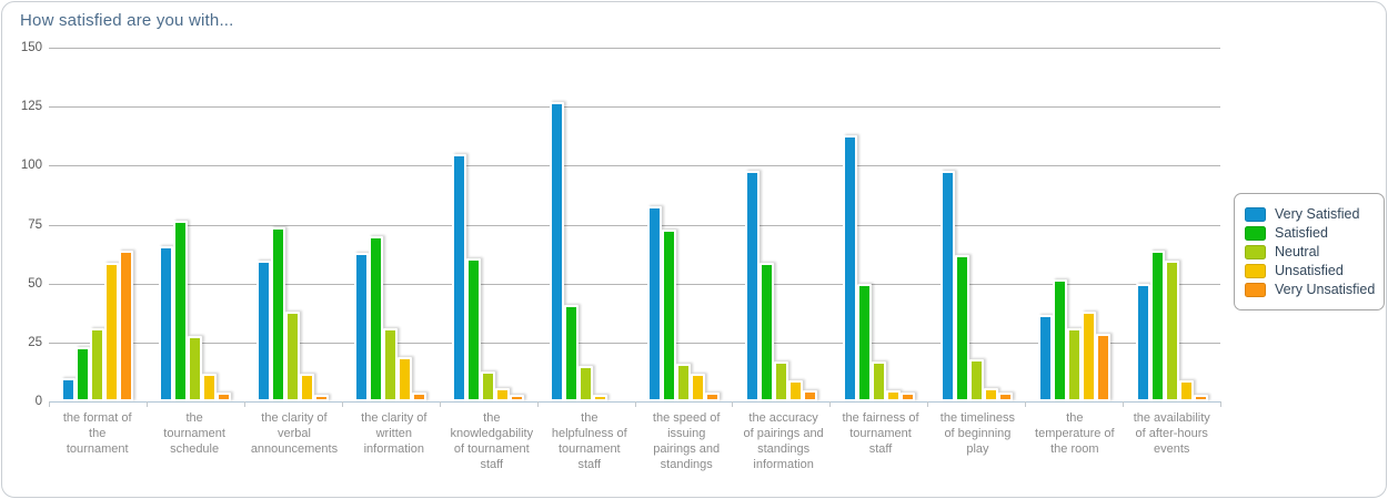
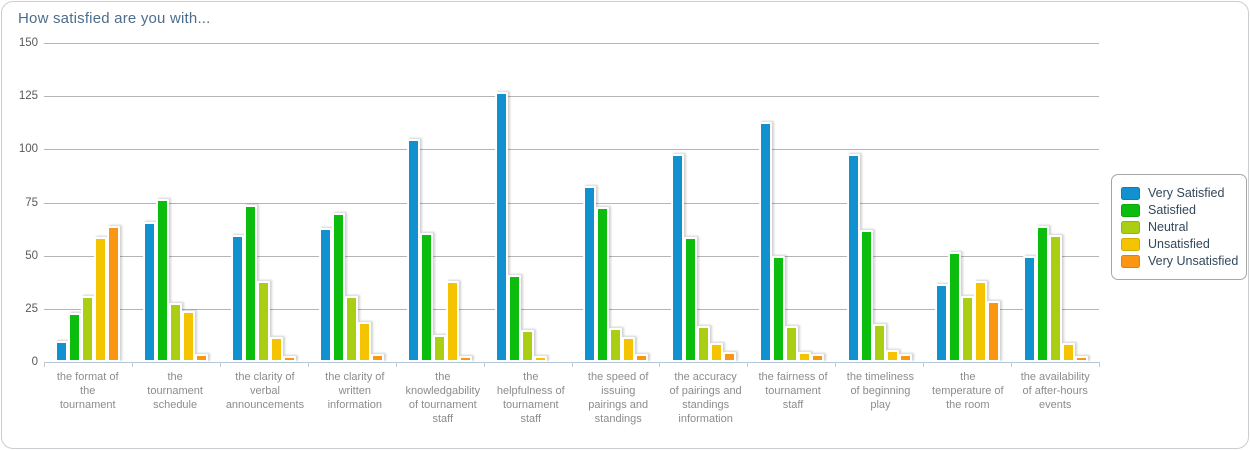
Unsatisfied/the tournament schedule: 10 -> 22
Unsatisfied/the knowledgability of tournament staff: 4 -> 36
